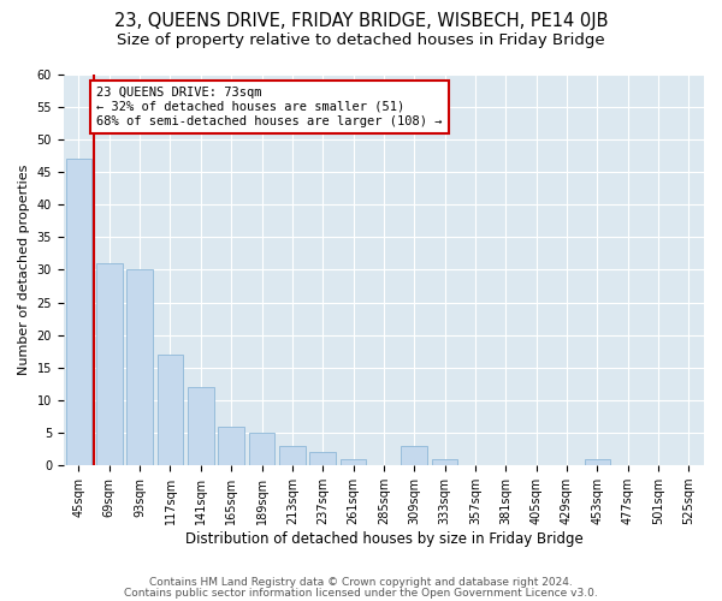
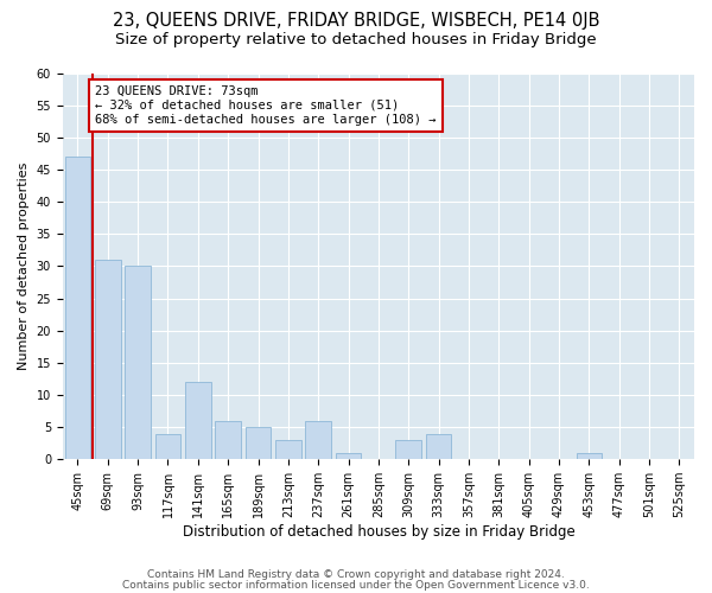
117sqm: 17 -> 4
237sqm: 2 -> 6
333sqm: 1 -> 4
